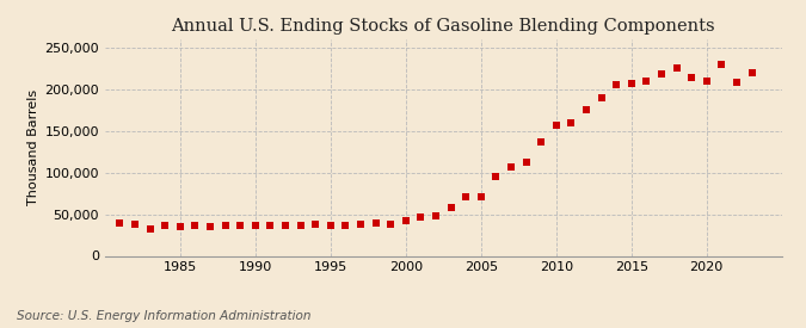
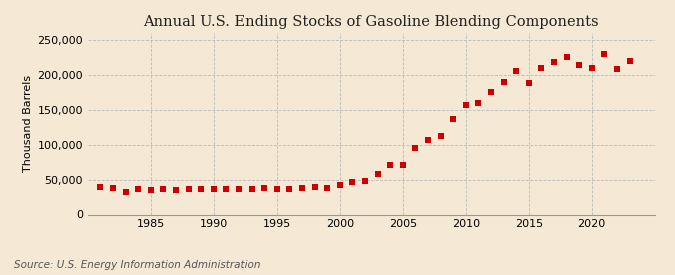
2015: 207,000 -> 188,000
